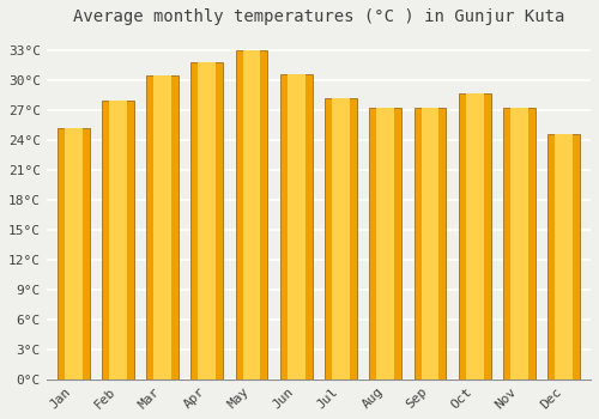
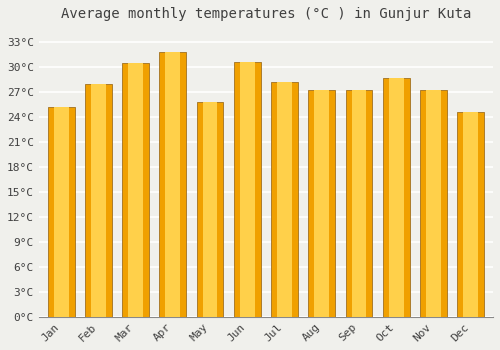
May: 33.0°C -> 25.8°C
